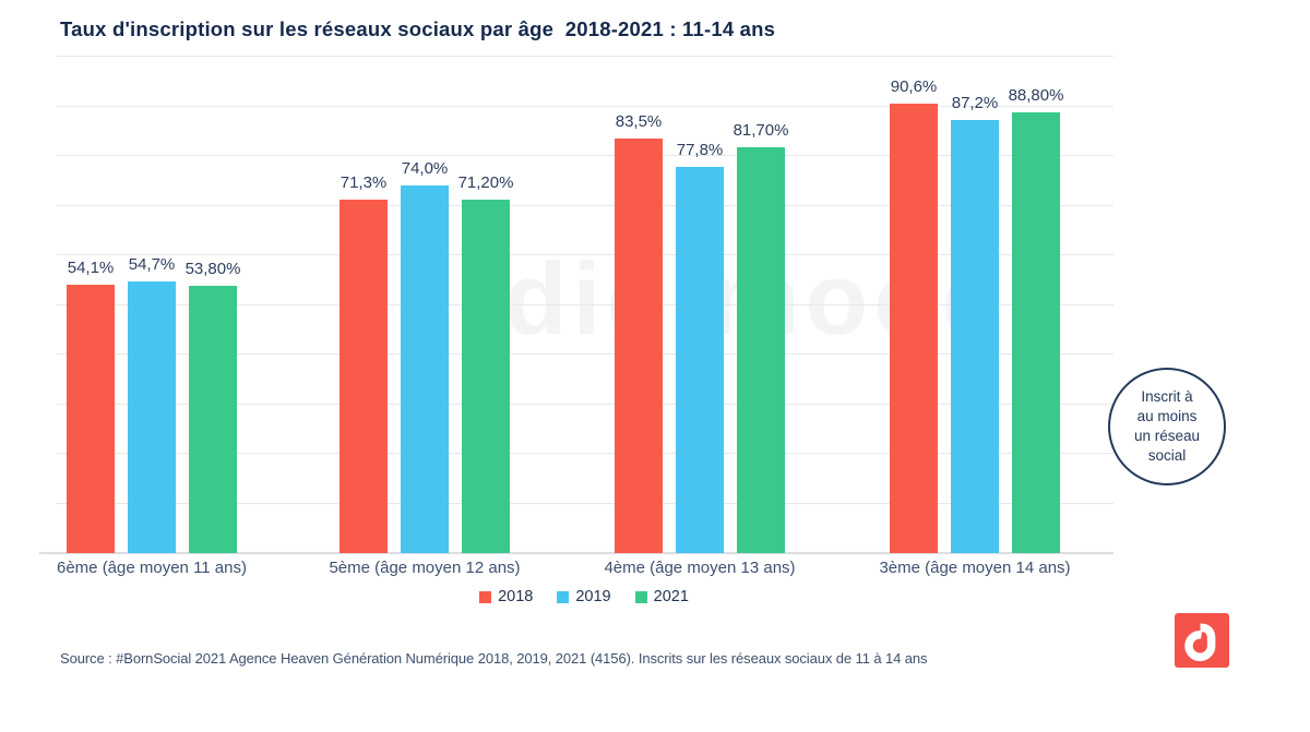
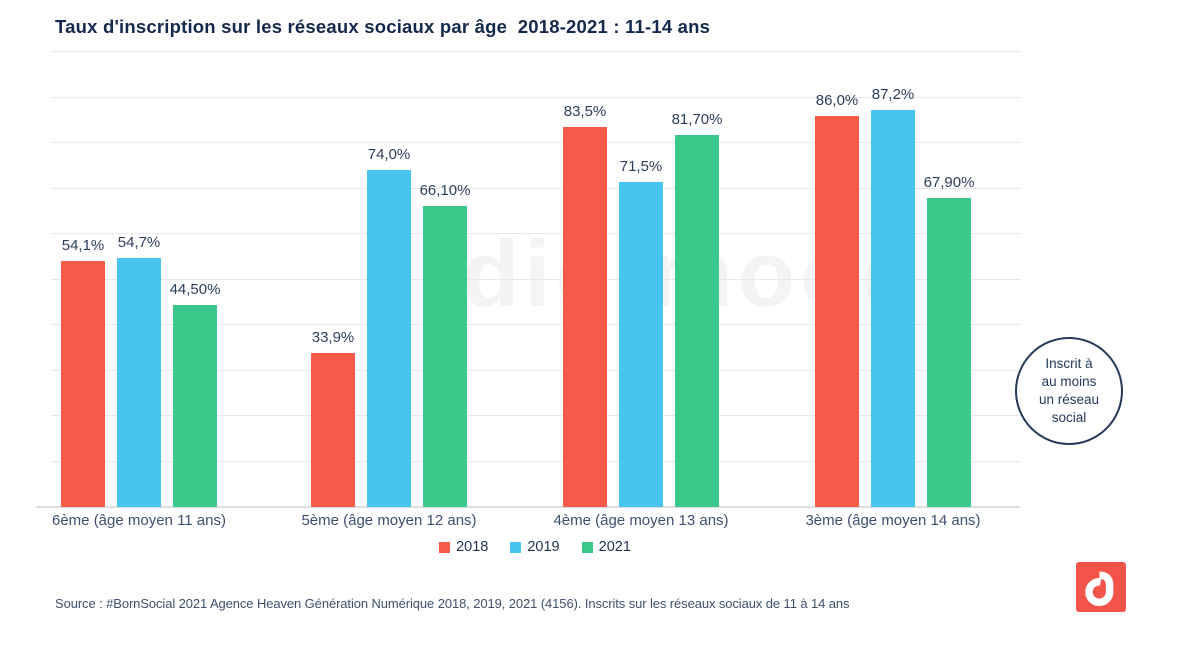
2021/6ème (âge moyen 11 ans): 53,80% -> 44,50%
2018/5ème (âge moyen 12 ans): 71,3% -> 33,9%
2021/5ème (âge moyen 12 ans): 71,20% -> 66,10%
2019/4ème (âge moyen 13 ans): 77,8% -> 71,5%
2018/3ème (âge moyen 14 ans): 90,6% -> 86,0%
2021/3ème (âge moyen 14 ans): 88,80% -> 67,90%
